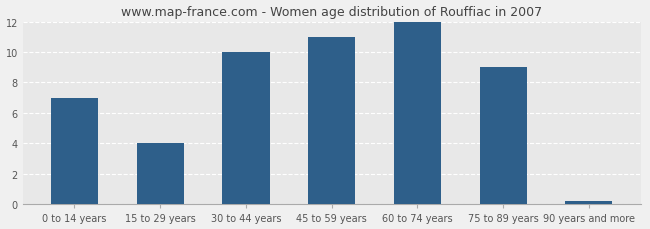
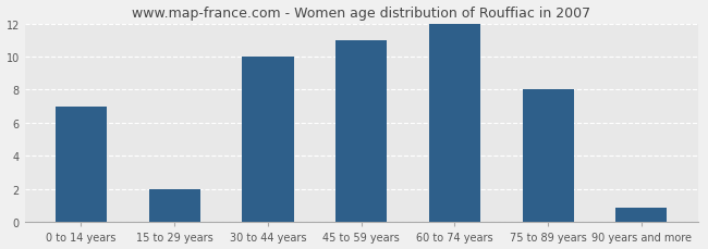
15 to 29 years: 4.0 -> 2.0
75 to 89 years: 9.0 -> 8.0
90 years and more: 0.2 -> 0.9
